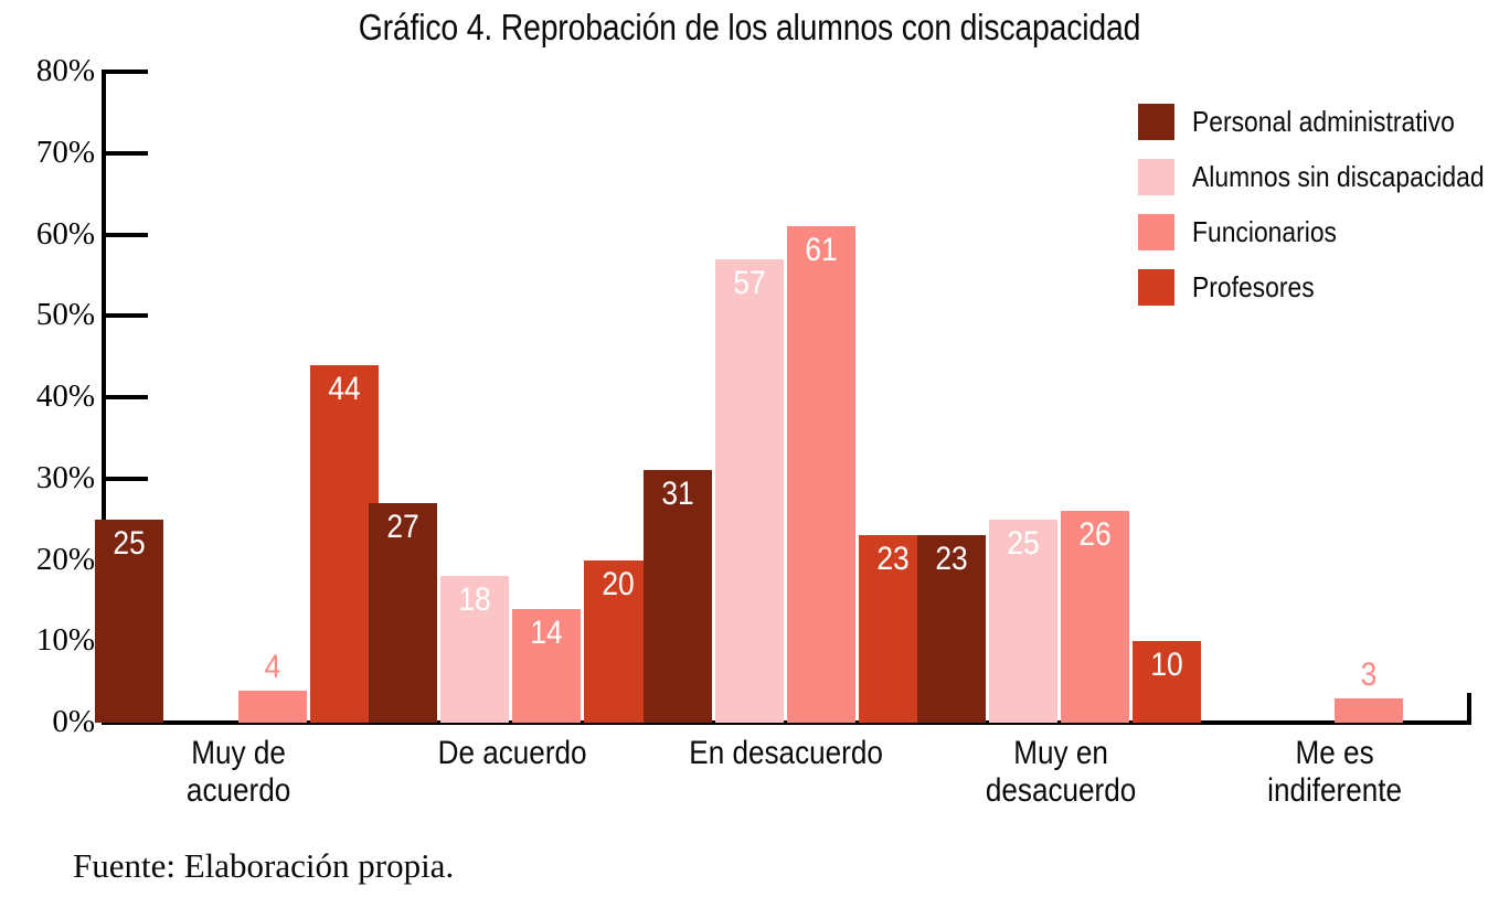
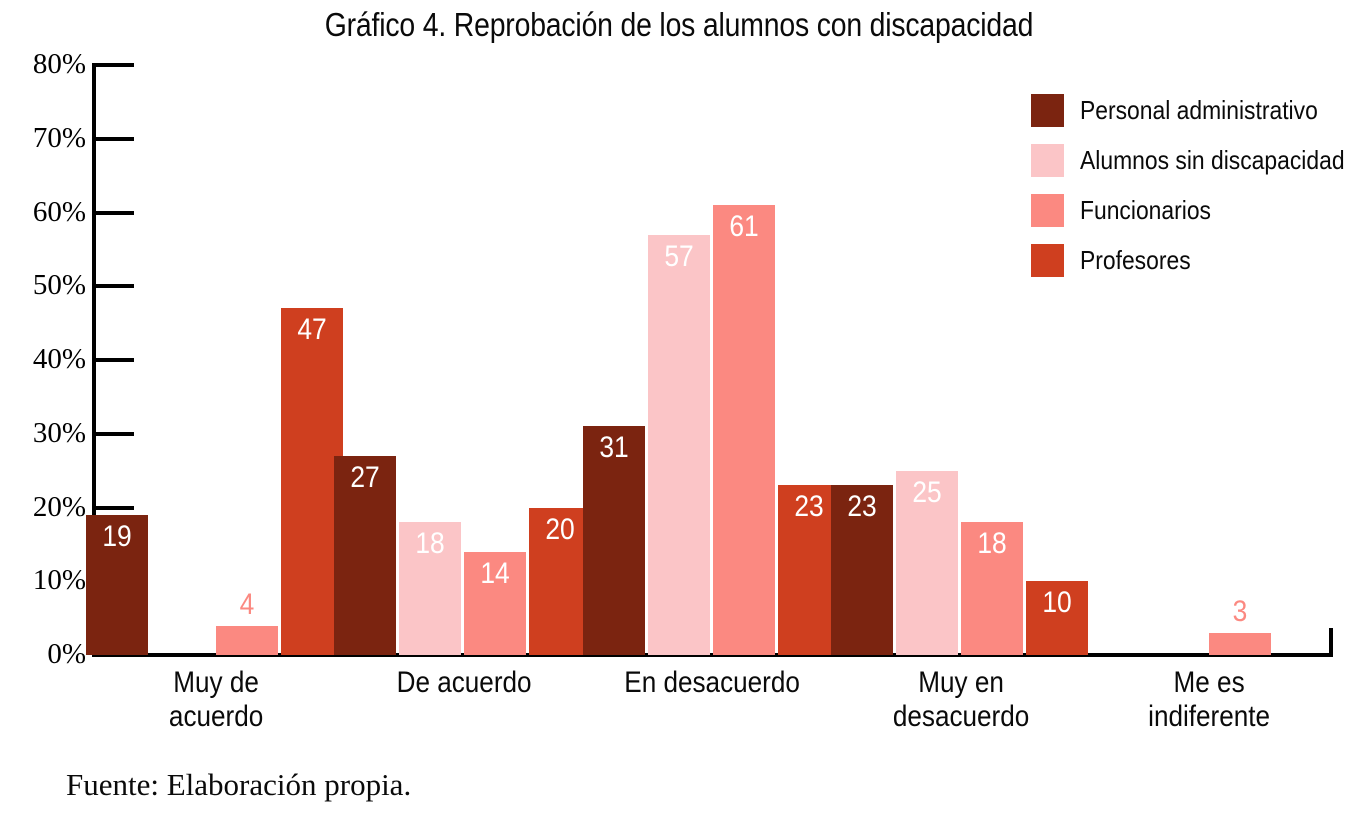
Personal administrativo/Muy de acuerdo: 25 -> 19
Profesores/Muy de acuerdo: 44 -> 47
Funcionarios/Muy en desacuerdo: 26 -> 18
